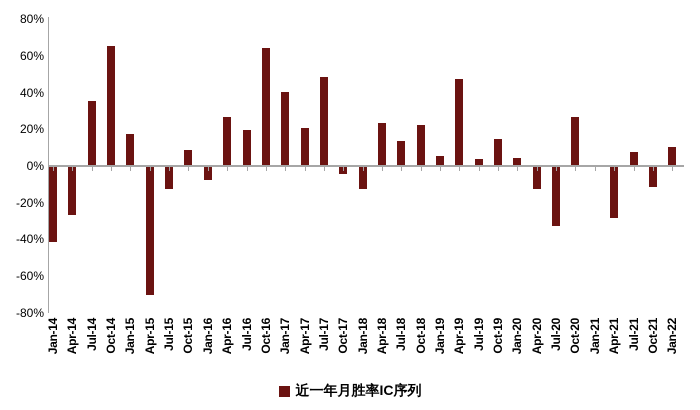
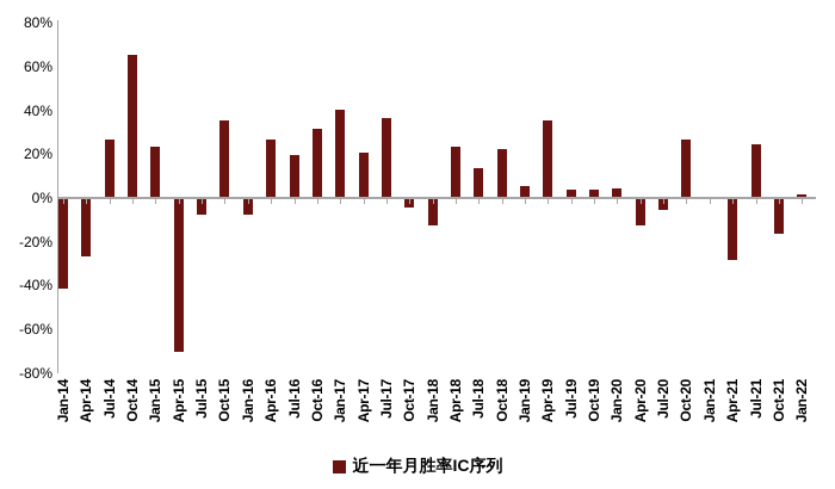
Jul-14: 35% -> 26%
Jan-15: 17% -> 23%
Jul-15: -12% -> -7%
Oct-15: 8% -> 35%
Oct-16: 64% -> 31%
Jul-17: 48% -> 36%
Apr-19: 47% -> 35%
Oct-19: 14% -> 3%
Jul-20: -32% -> -5%
Jul-21: 7% -> 24%
Oct-21: -11% -> -16%
Jan-22: 10% -> 1%
